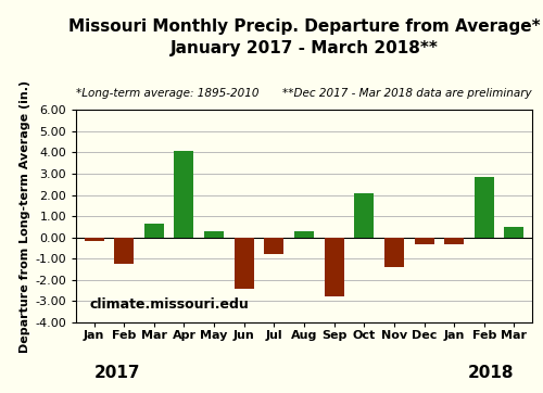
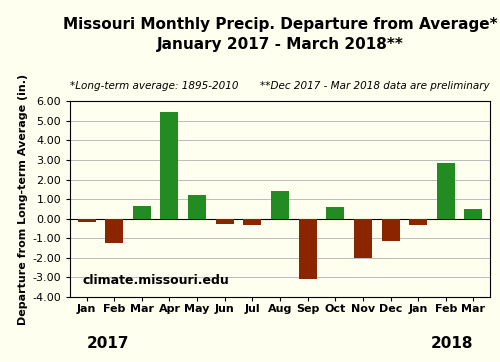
Apr: 4.1 -> 5.5
May: 0.3 -> 1.2
Jun: -2.4 -> -0.2
Jul: -0.8 -> -0.3
Aug: 0.3 -> 1.4
Sep: -2.8 -> -3.1
Oct: 2.1 -> 0.6
Nov: -1.4 -> -2.0
Dec: -0.3 -> -1.1
